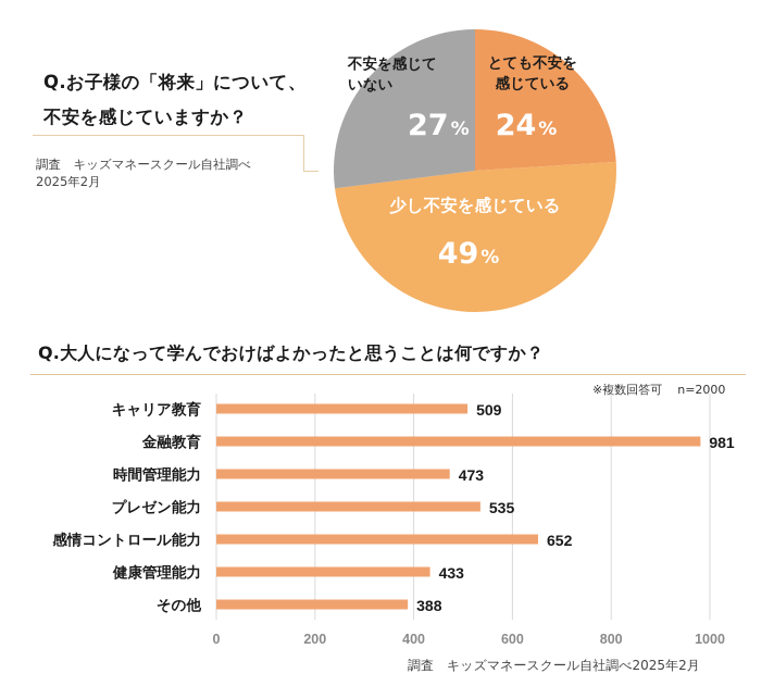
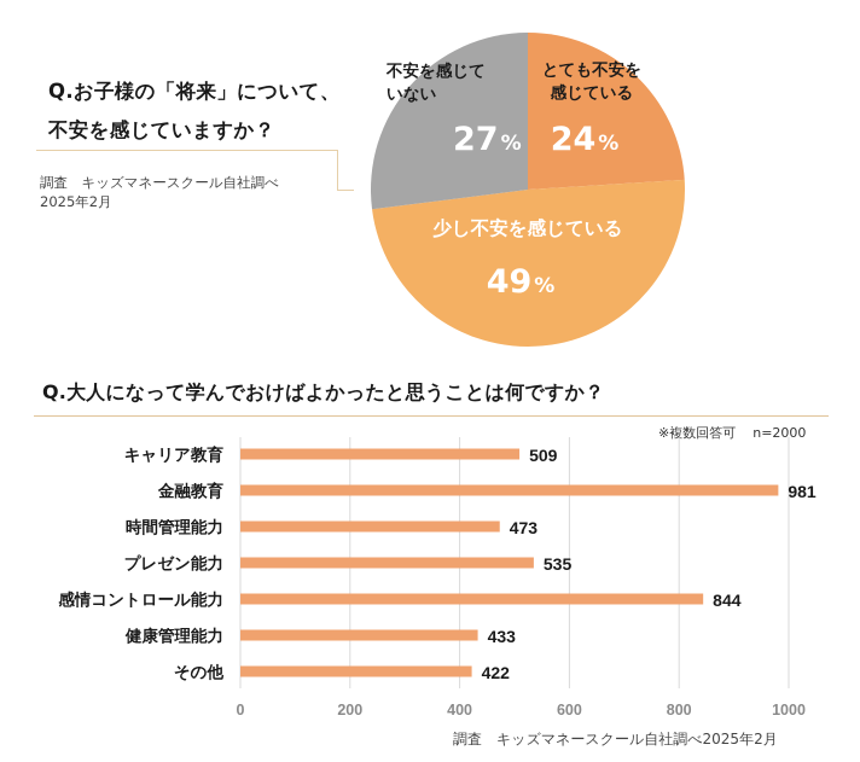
Q.大人になって学んでおけばよかったと思うことは何ですか？/感情コントロール能力: 652 -> 844
Q.大人になって学んでおけばよかったと思うことは何ですか？/その他: 388 -> 422
